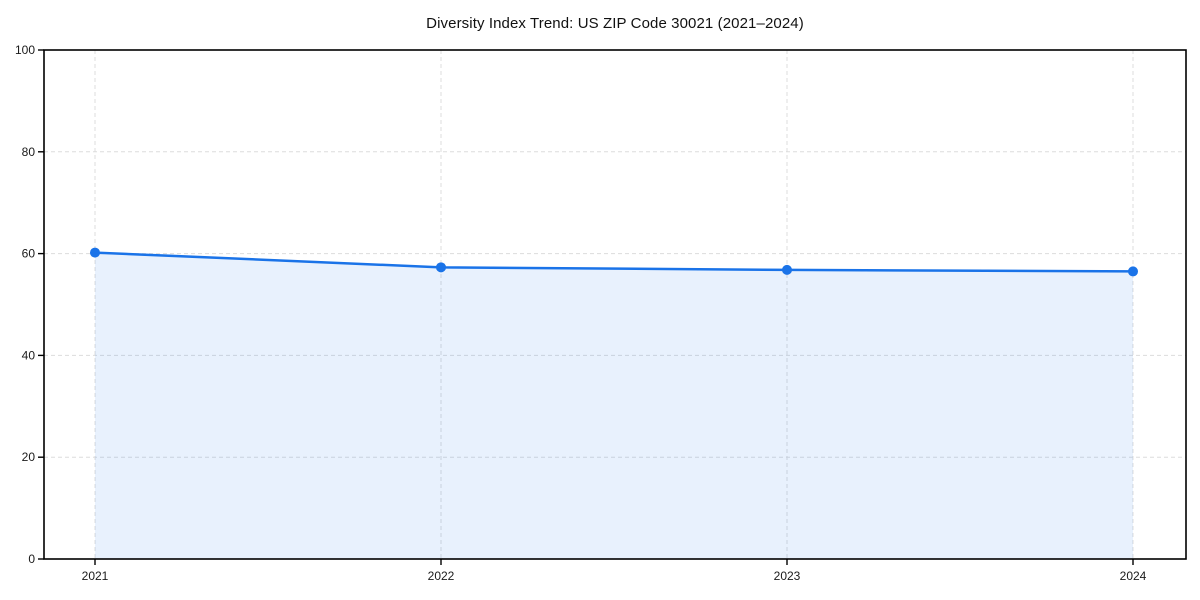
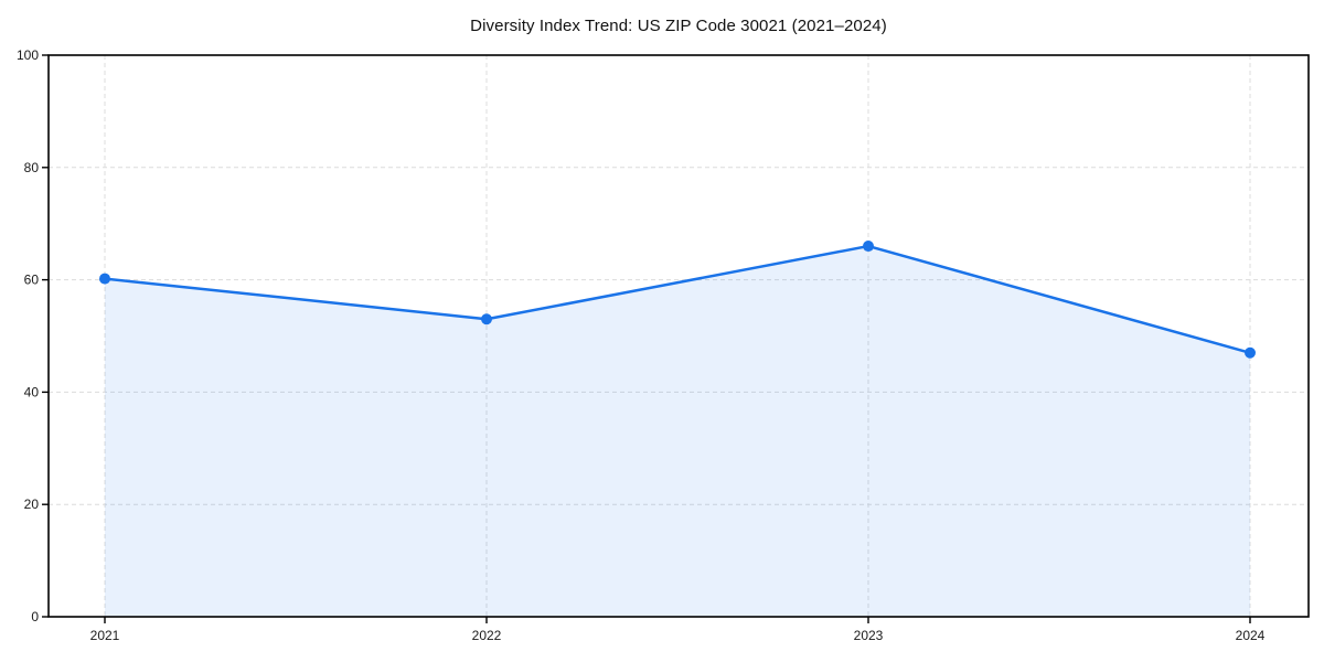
2022: 57 -> 53
2023: 57 -> 66
2024: 56 -> 47
